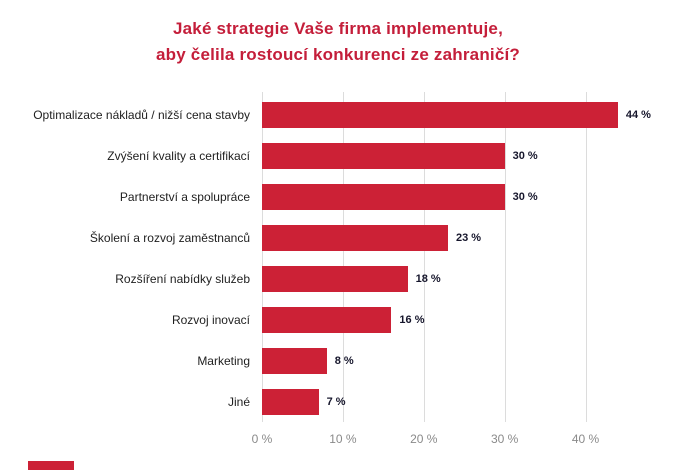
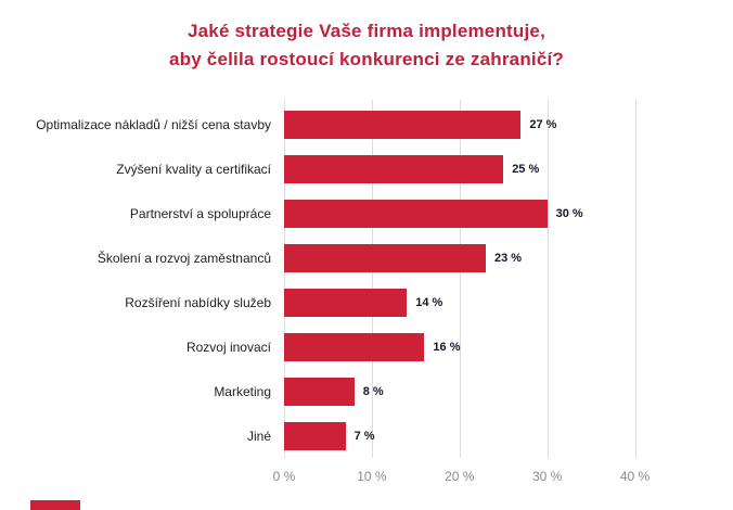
Optimalizace nákladů / nižší cena stavby: 44 -> 27
Zvýšení kvality a certifikací: 30 -> 25
Rozšíření nabídky služeb: 18 -> 14
